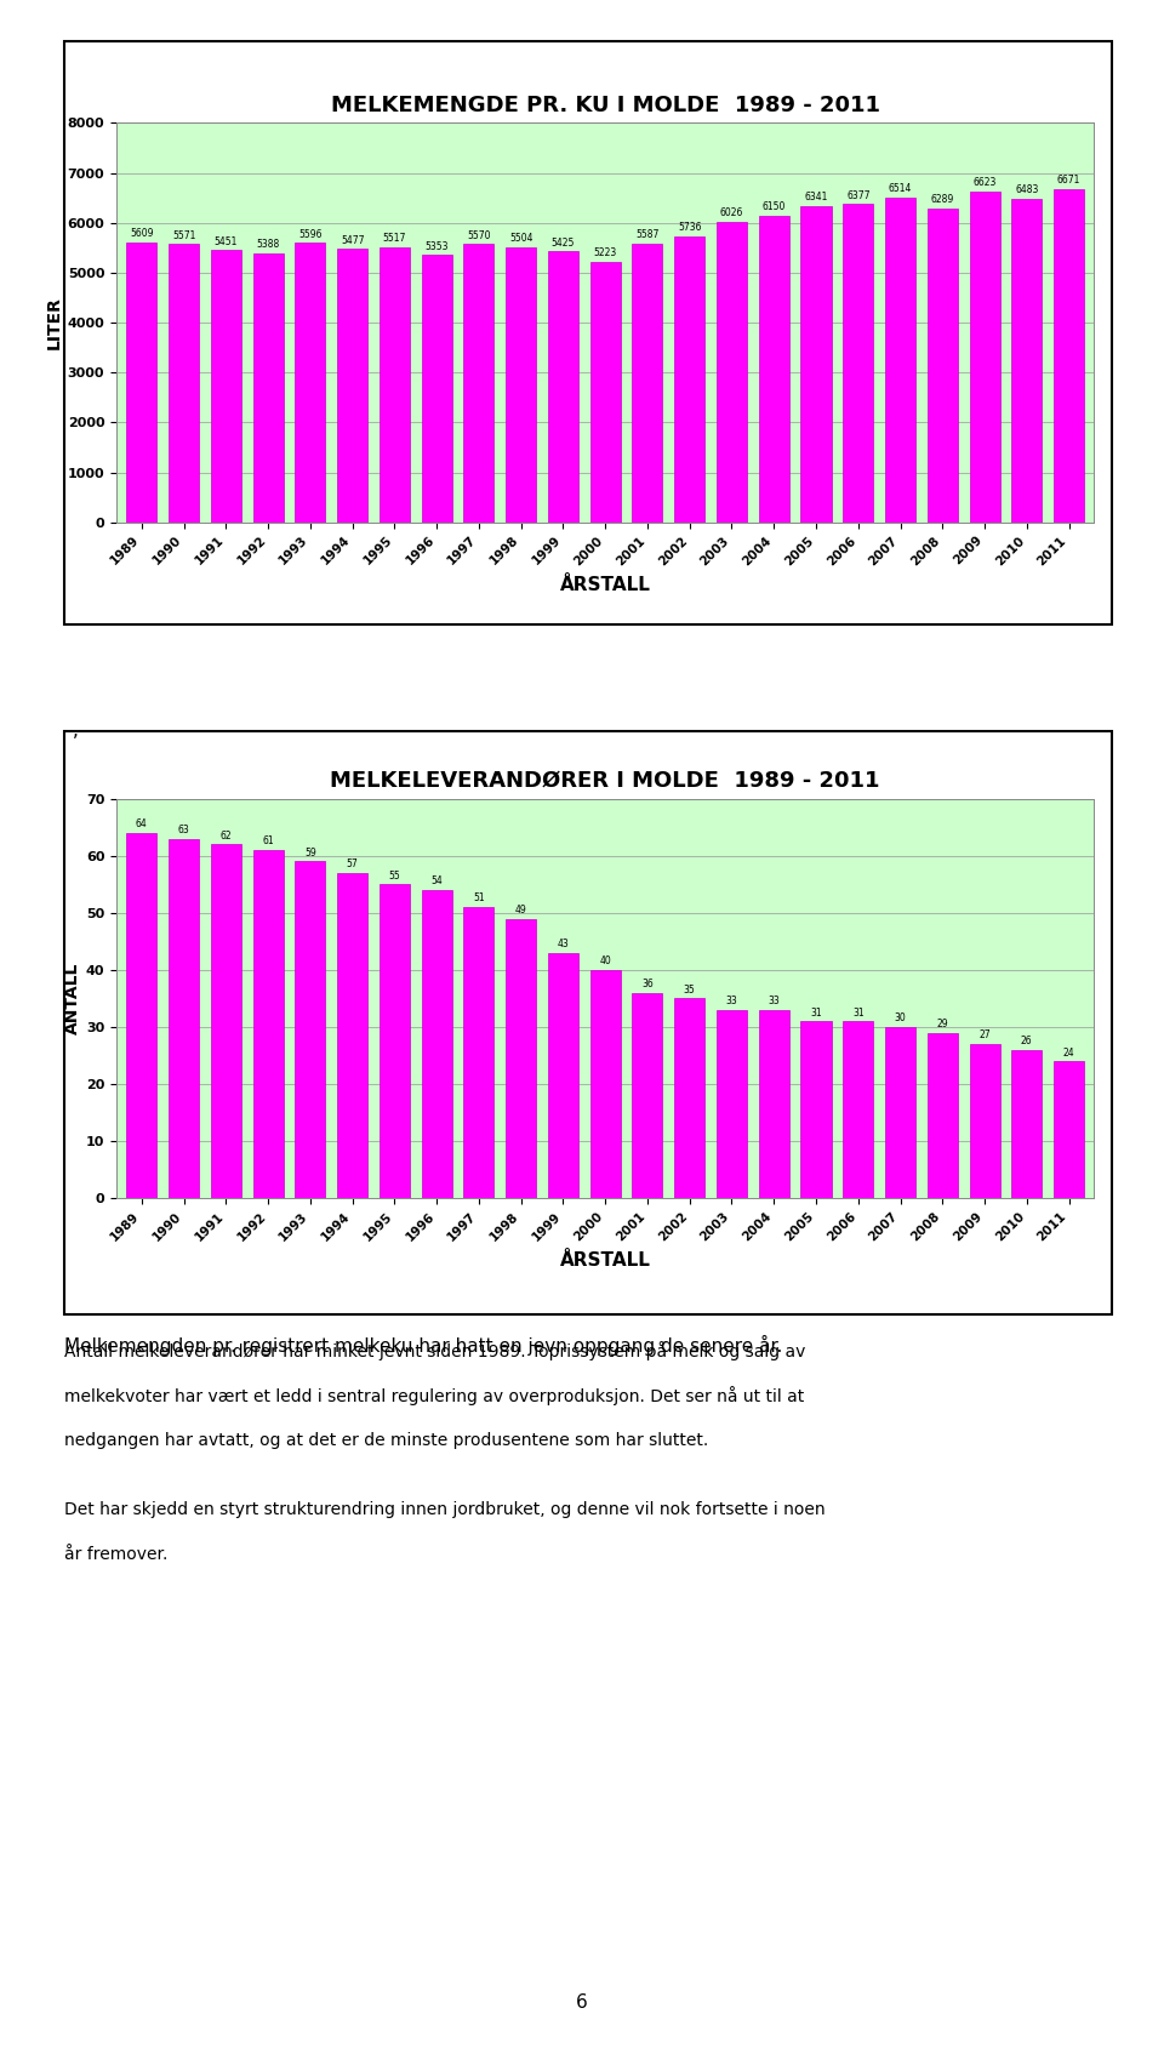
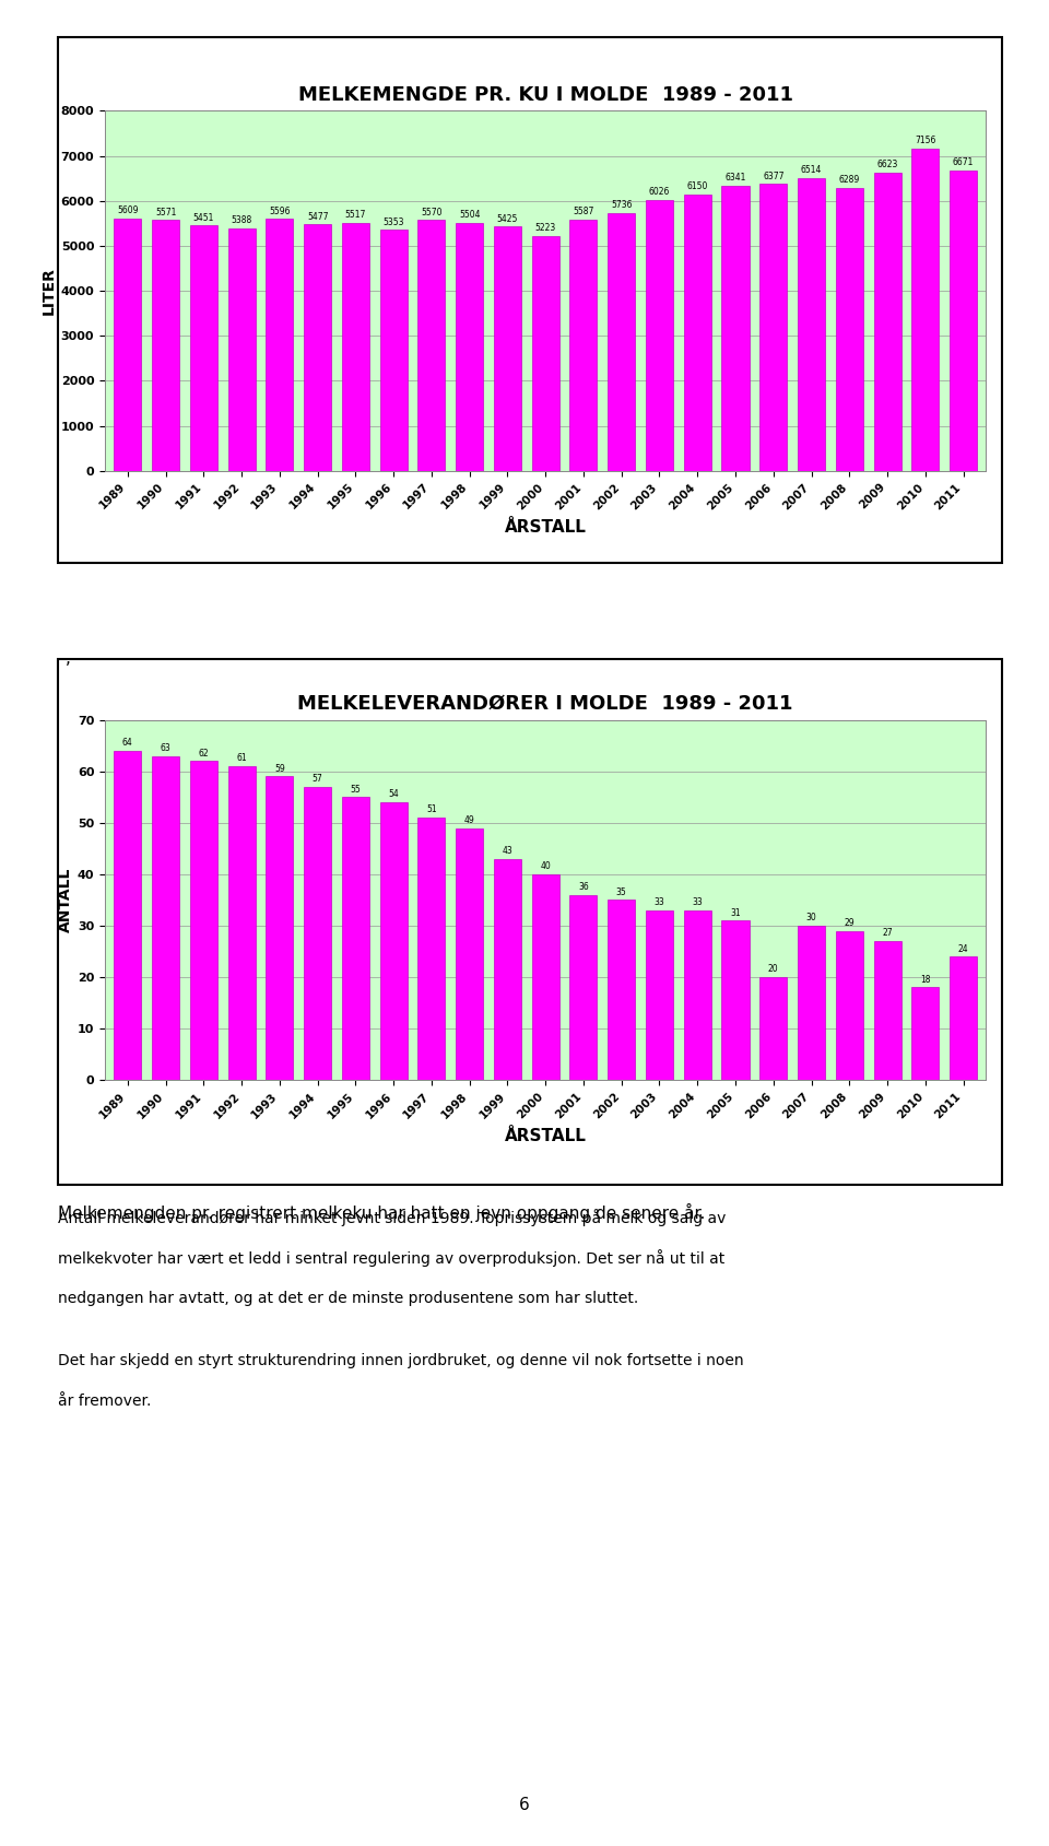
MELKEMENGDE PR. KU I MOLDE 1989 - 2011/2010: 6483 -> 7156
MELKELEVERANDØRER I MOLDE 1989 - 2011/2006: 31 -> 20
MELKELEVERANDØRER I MOLDE 1989 - 2011/2010: 26 -> 18
